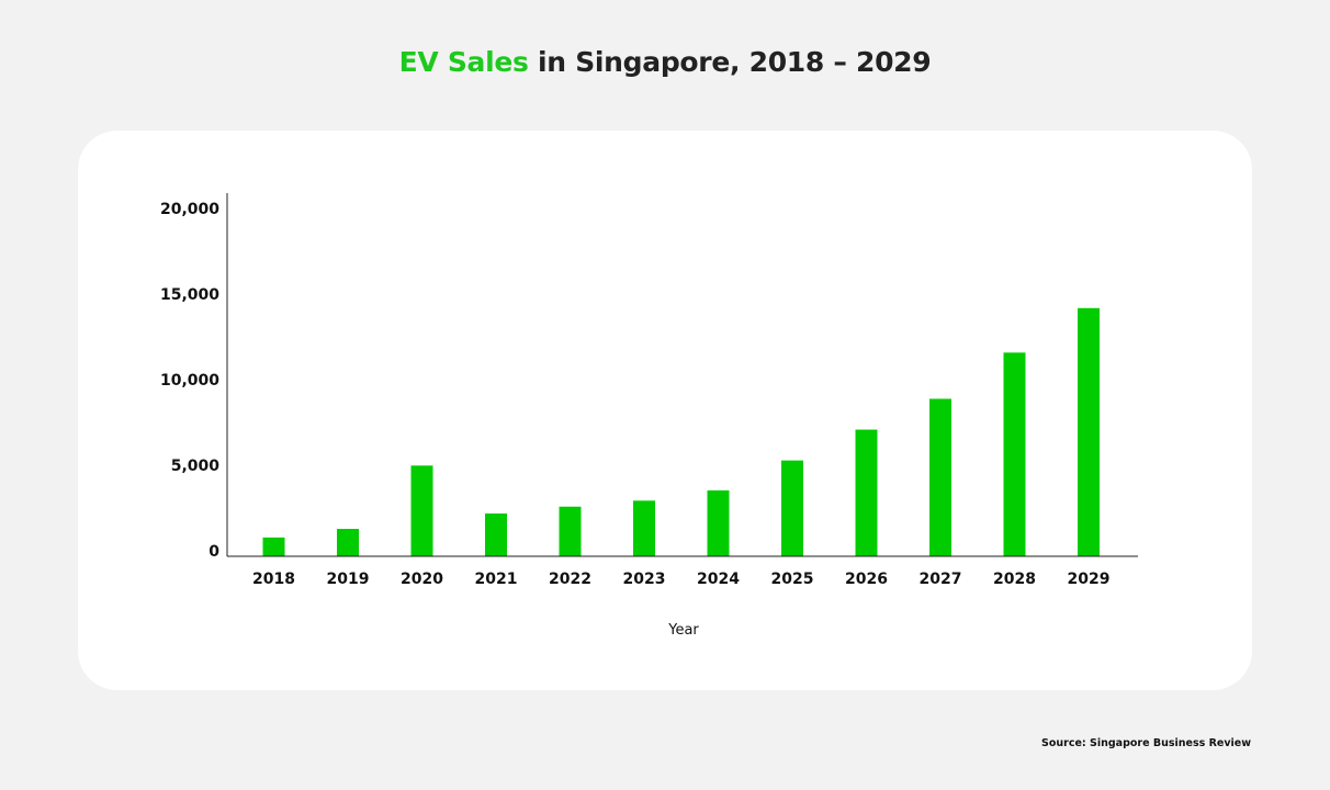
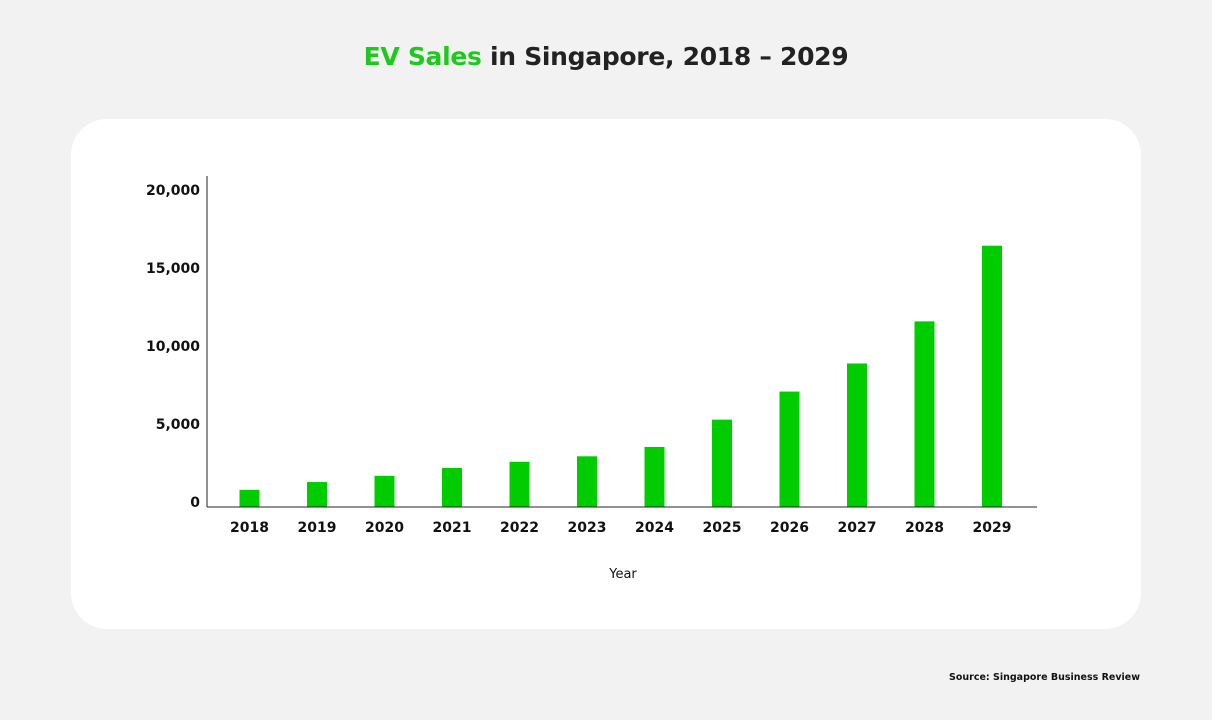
2020: 5300 -> 2000
2029: 14500 -> 16800
